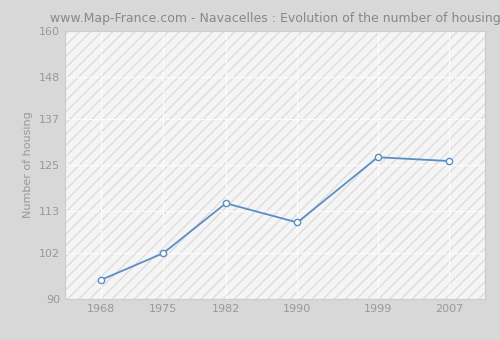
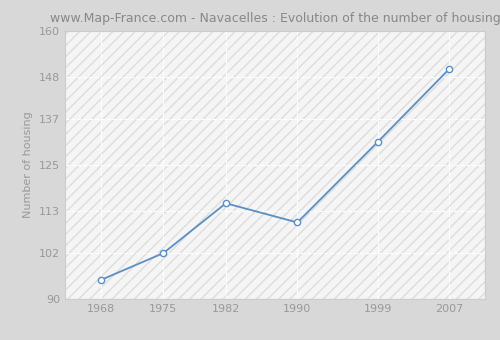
1999: 127 -> 131
2007: 126 -> 150
